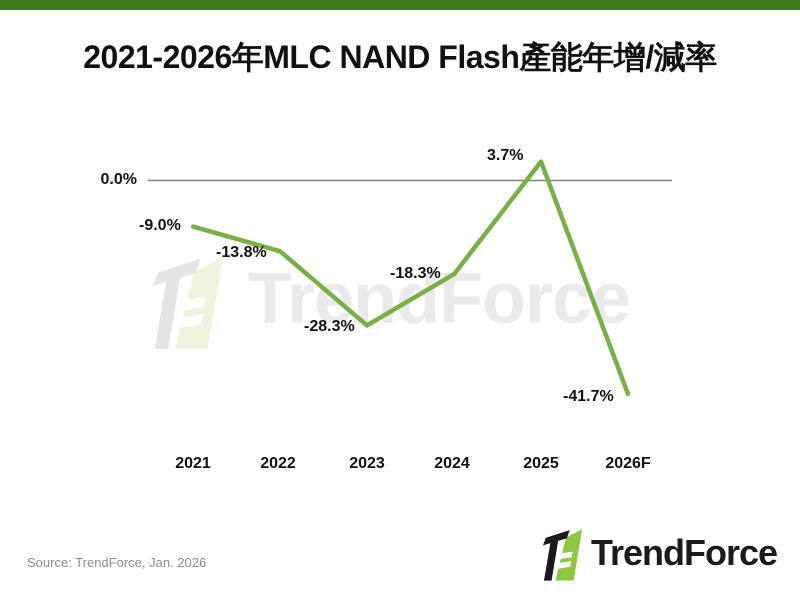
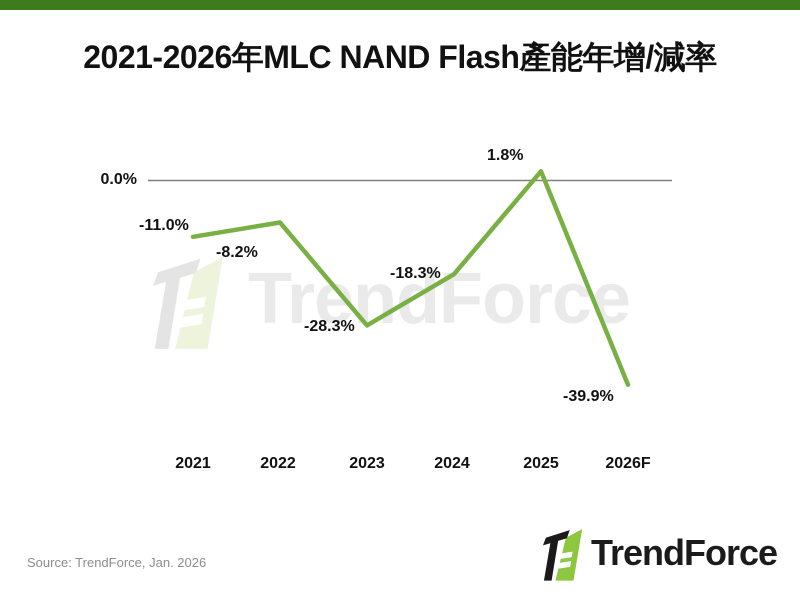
2021: -9.0% -> -11.0%
2022: -13.8% -> -8.2%
2025: 3.7% -> 1.8%
2026F: -41.7% -> -39.9%
